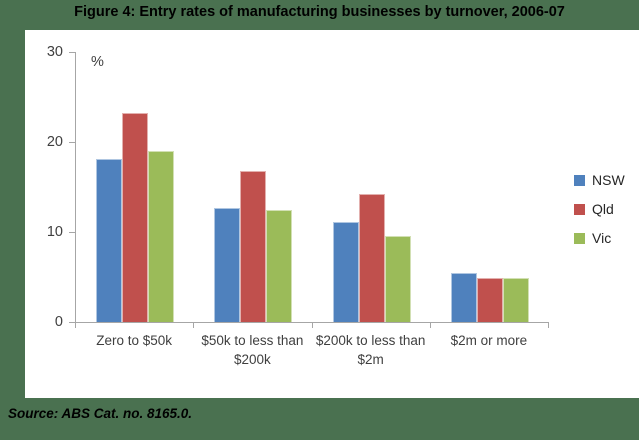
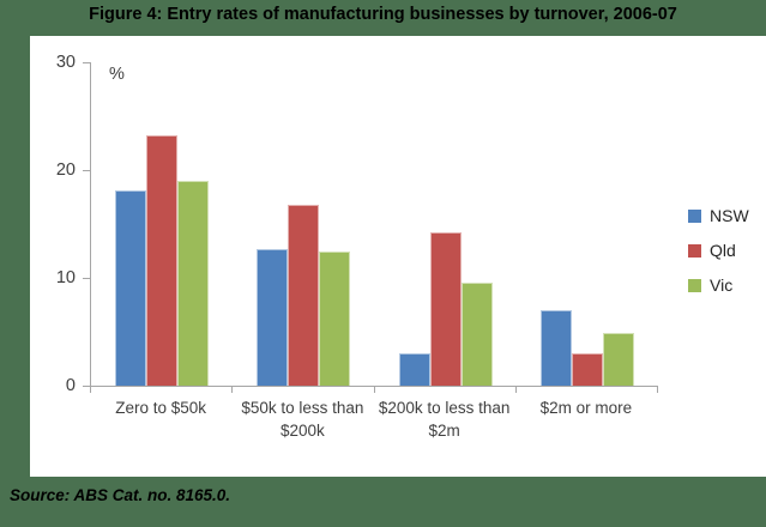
NSW/$200k to less than $2m: 11 -> 3
NSW/$2m or more: 6 -> 7
Qld/$2m or more: 5 -> 3
